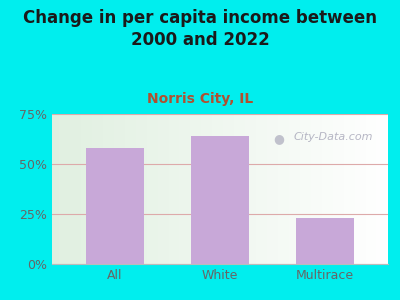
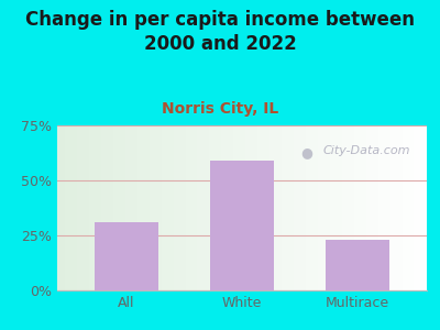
All: 58% -> 31%
White: 64% -> 59%
